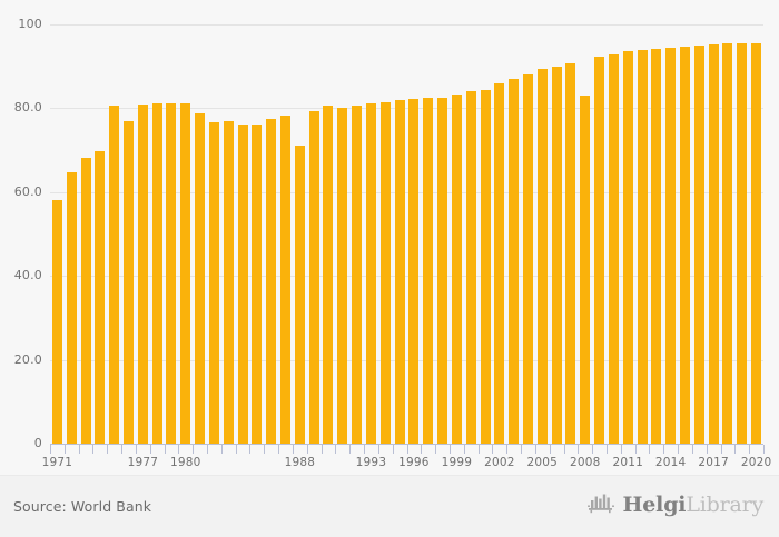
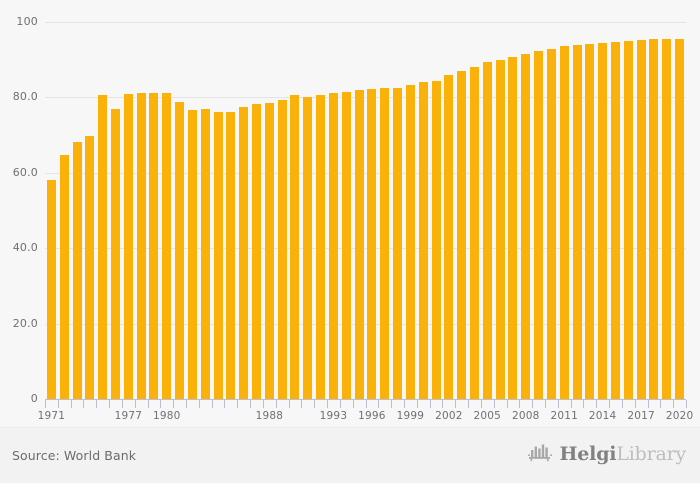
1988: 71 -> 79
2008: 83 -> 92
